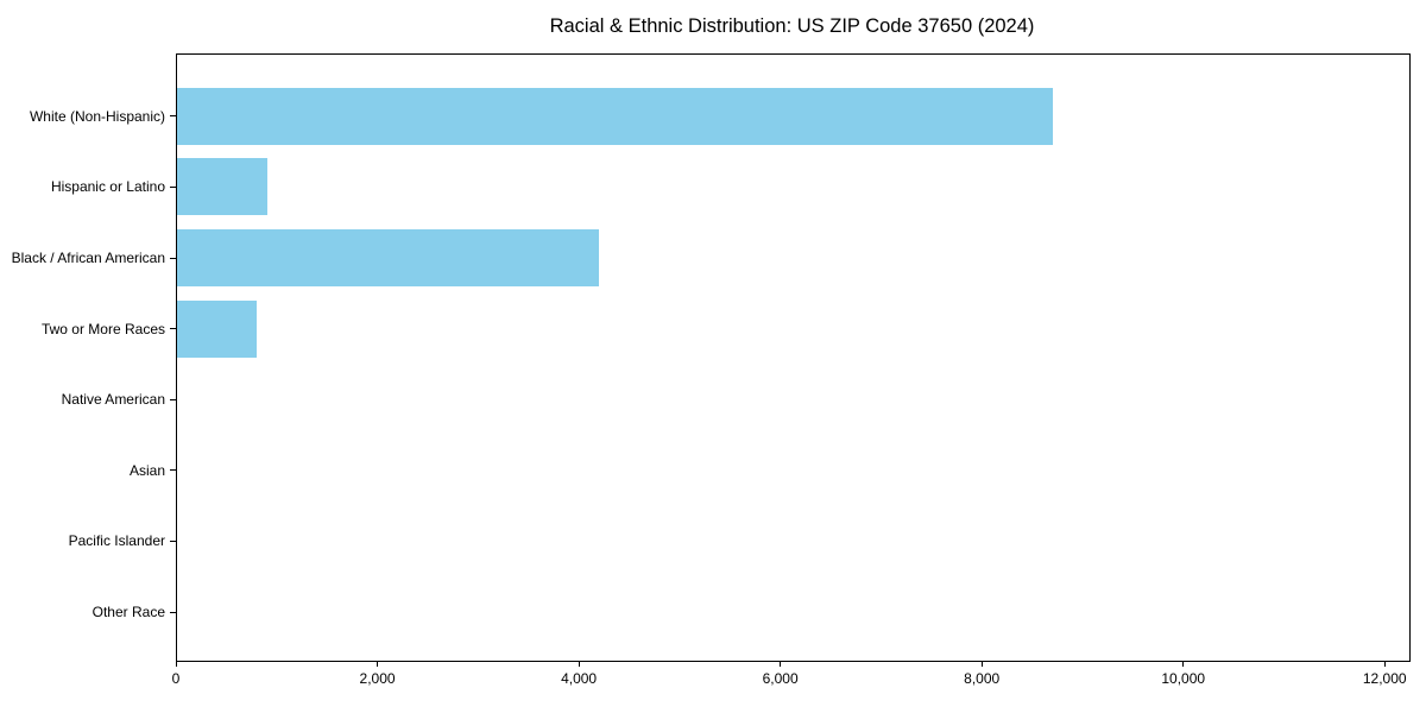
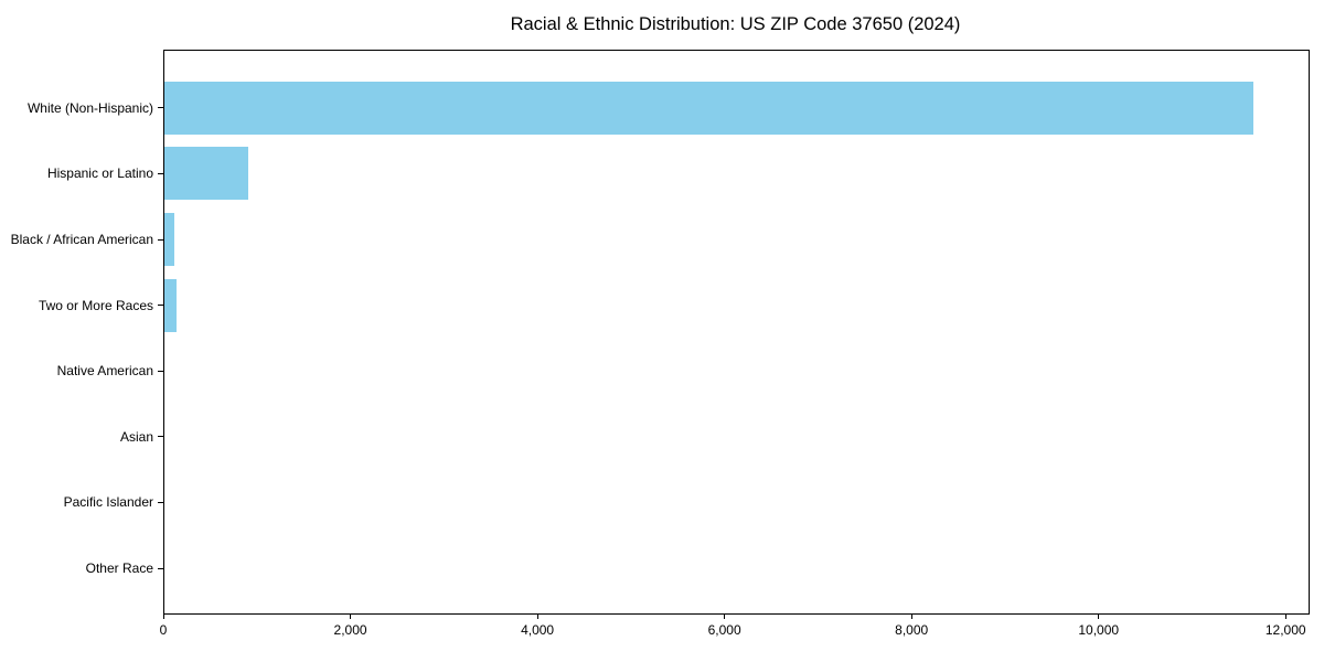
White (Non-Hispanic): 8700 -> 11600
Black / African American: 4200 -> 100
Two or More Races: 800 -> 100
